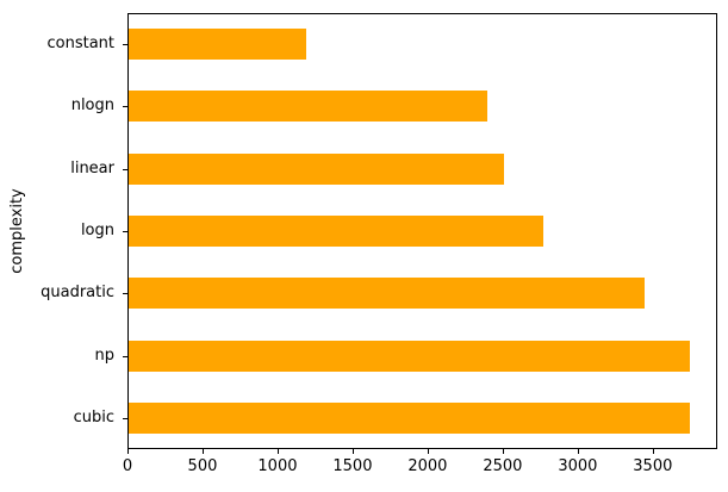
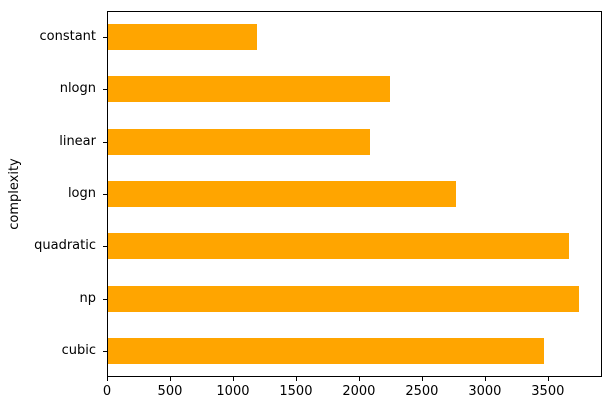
nlogn: 2390 -> 2240
linear: 2500 -> 2080
quadratic: 3440 -> 3660
cubic: 3740 -> 3460
